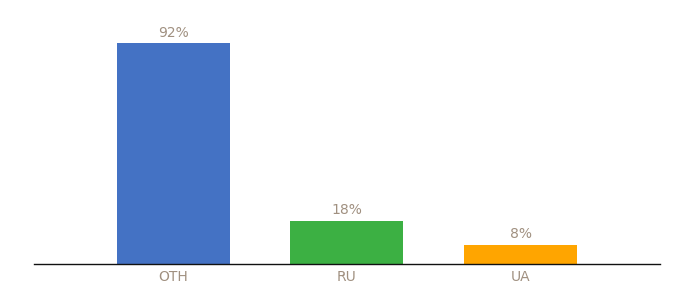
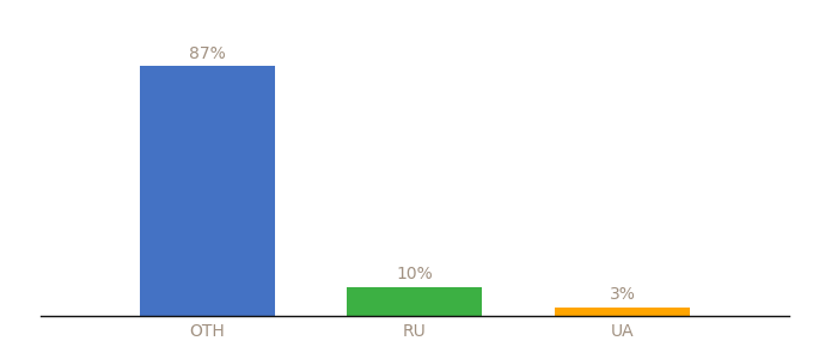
OTH: 92% -> 87%
RU: 18% -> 10%
UA: 8% -> 3%
